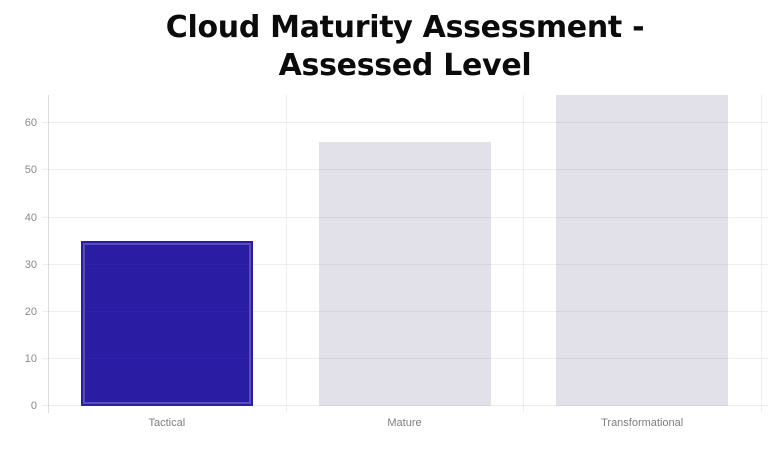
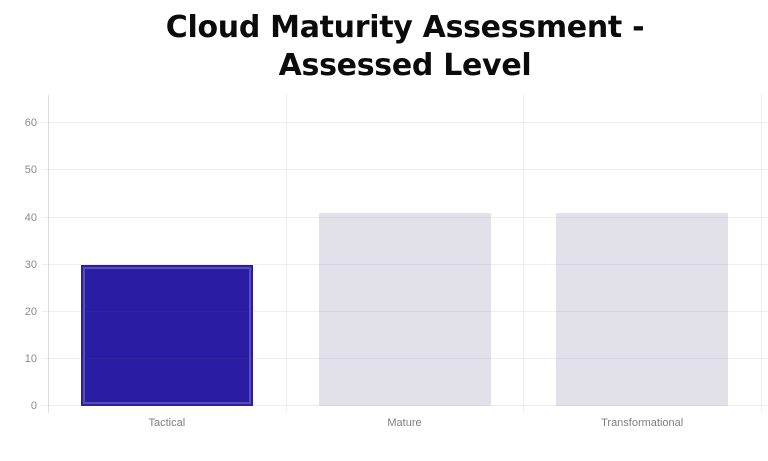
Tactical: 35 -> 30
Mature: 56 -> 41
Transformational: 66 -> 41
